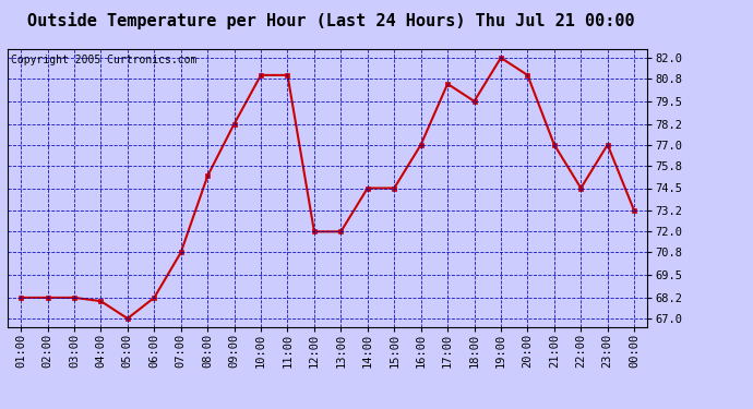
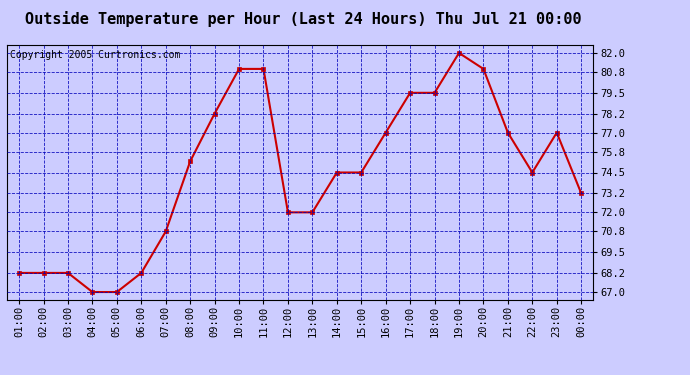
04:00: 68.0 -> 67.0
17:00: 80.5 -> 79.5
